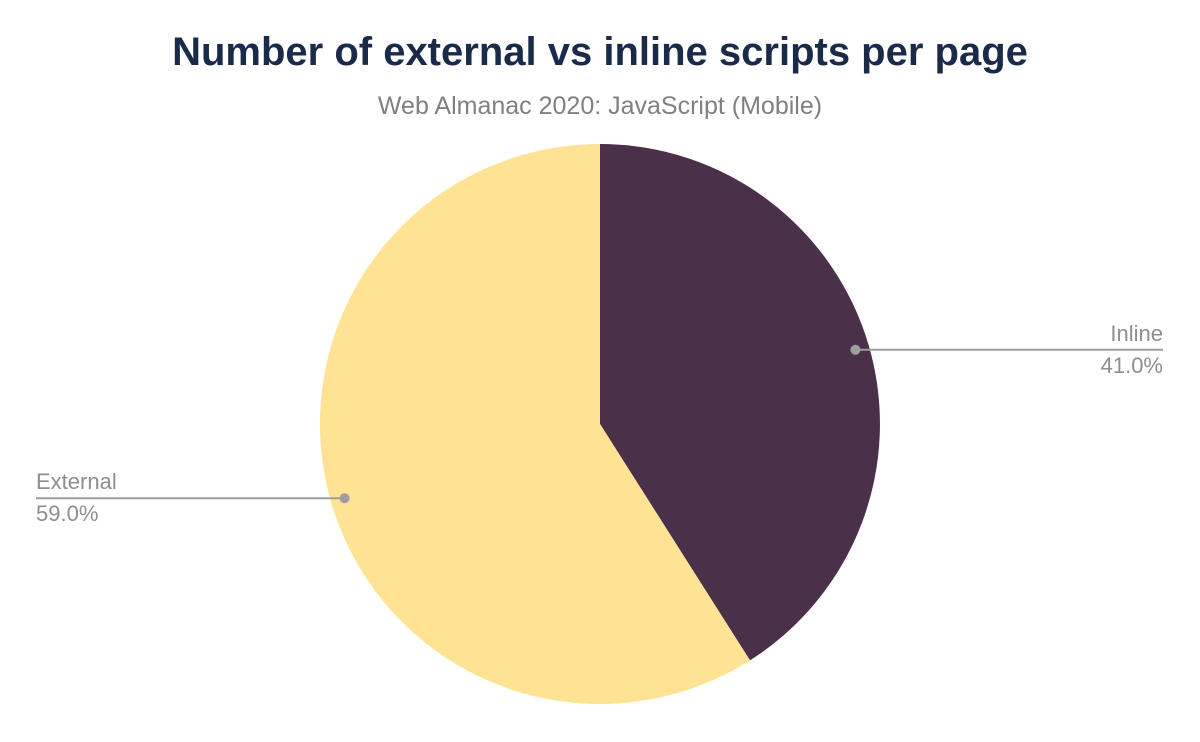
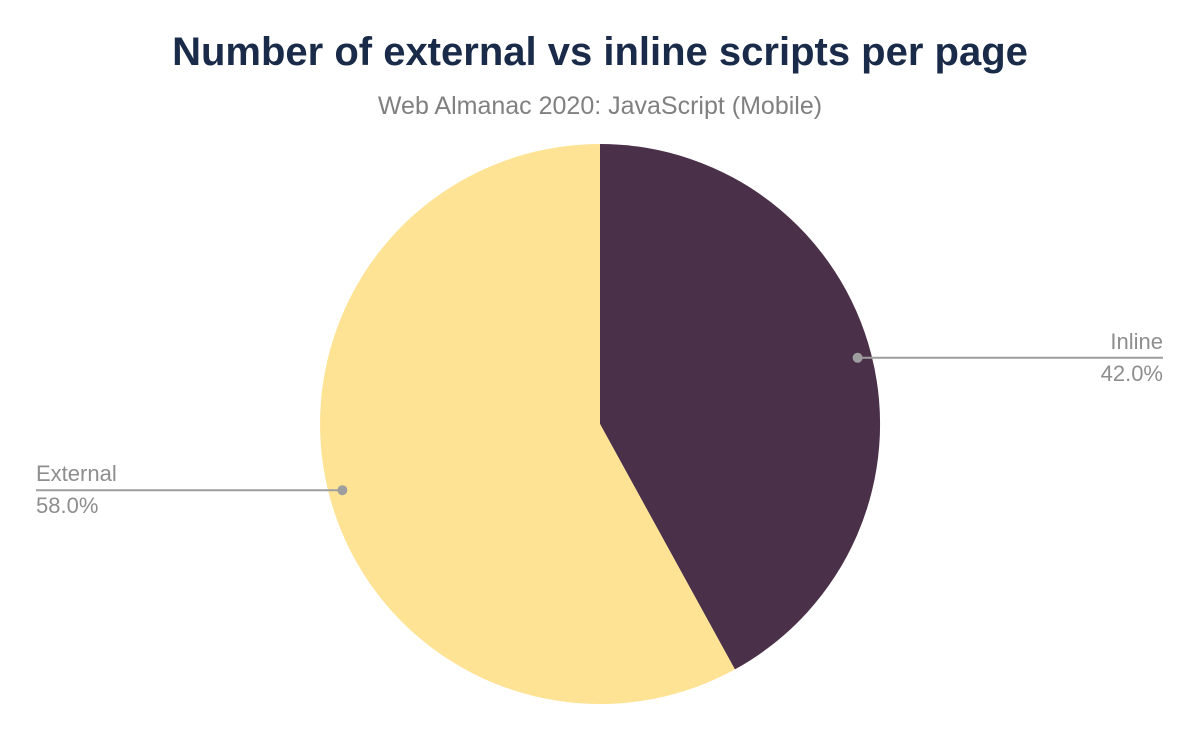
Inline: 41.0% -> 42.0%
External: 59.0% -> 58.0%
